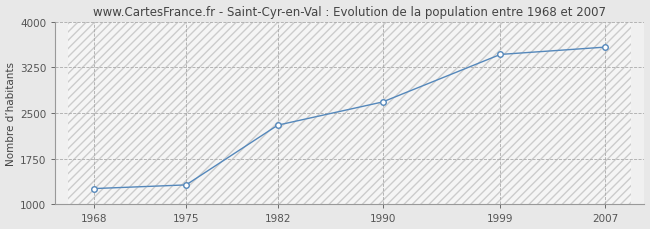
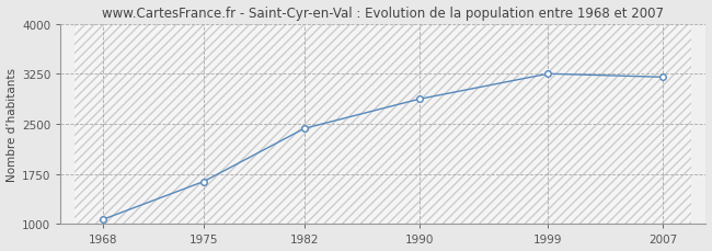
1968: 1260 -> 1070
1975: 1320 -> 1640
1982: 2300 -> 2430
1990: 2680 -> 2870
1999: 3460 -> 3250
2007: 3580 -> 3200
